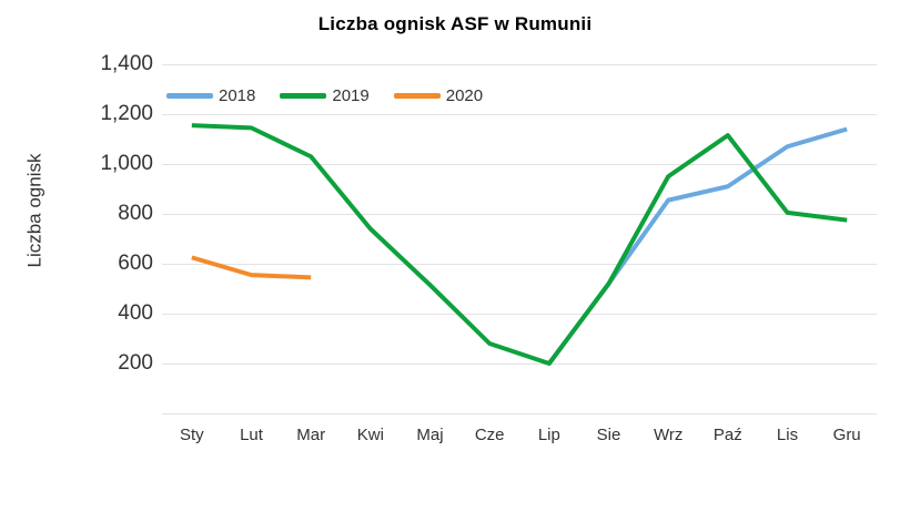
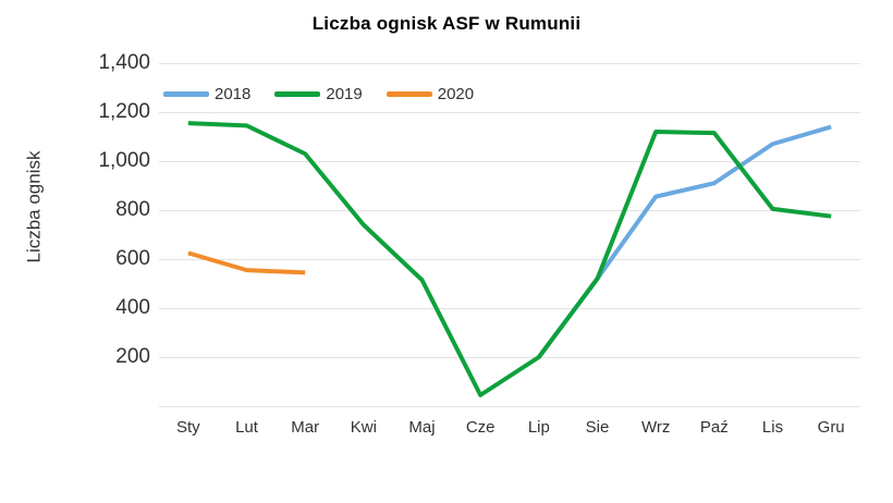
2019/Cze: 280 -> 40
2019/Wrz: 950 -> 1120
